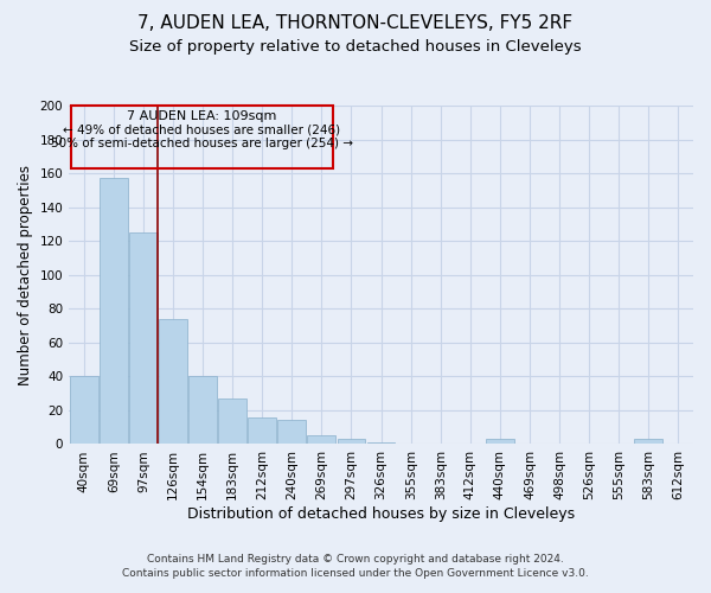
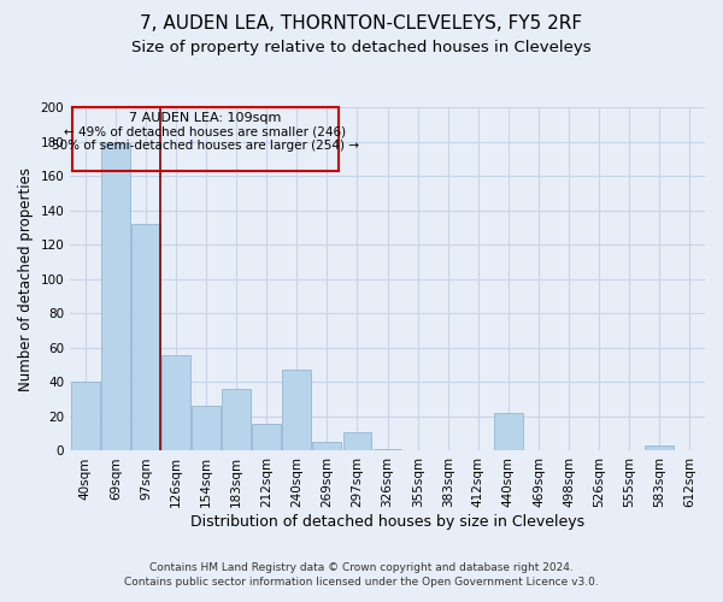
69sqm: 157 -> 179
97sqm: 125 -> 132
126sqm: 74 -> 56
154sqm: 40 -> 26
183sqm: 27 -> 36
240sqm: 14 -> 47
297sqm: 3 -> 11
440sqm: 3 -> 22
